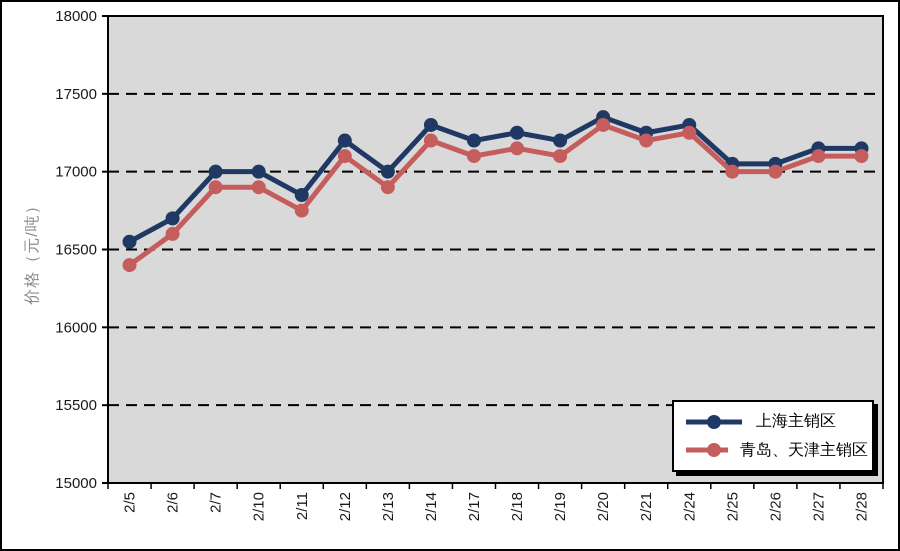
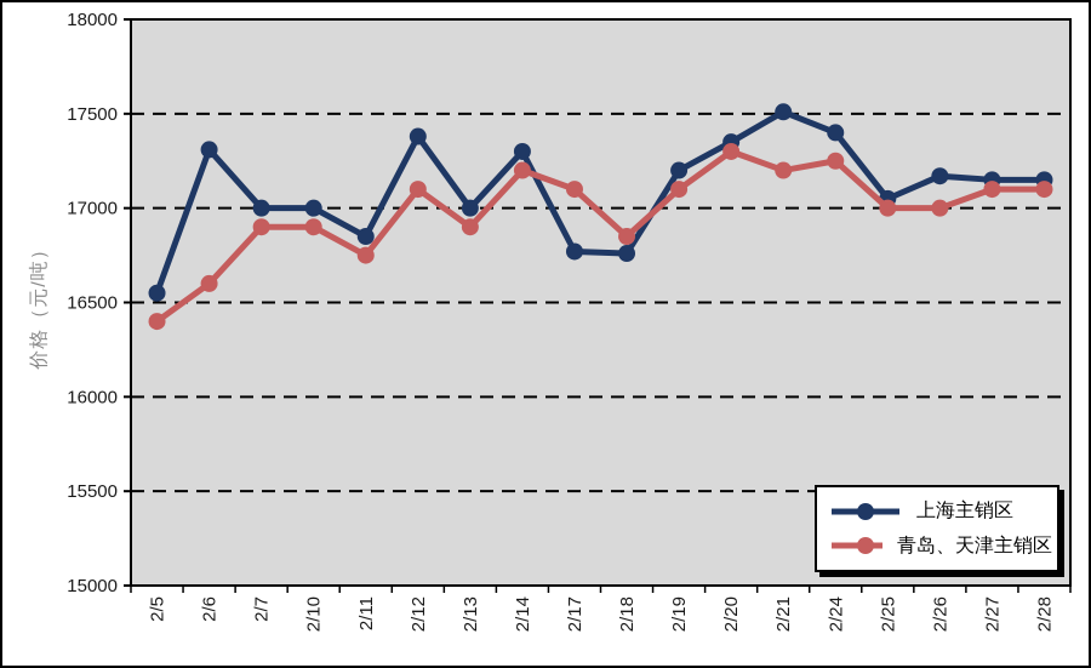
上海主销区/2/6: 16700 -> 17310
上海主销区/2/12: 17200 -> 17380
上海主销区/2/17: 17200 -> 16770
上海主销区/2/18: 17250 -> 16760
青岛、天津主销区/2/18: 17150 -> 16850
上海主销区/2/21: 17250 -> 17510
上海主销区/2/24: 17300 -> 17400
上海主销区/2/26: 17050 -> 17170
